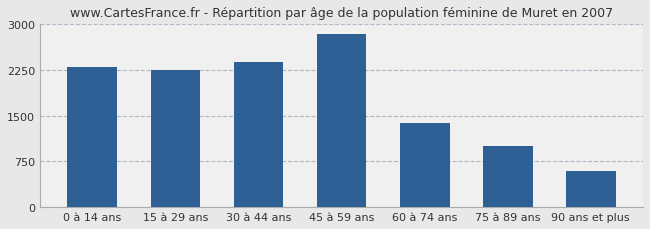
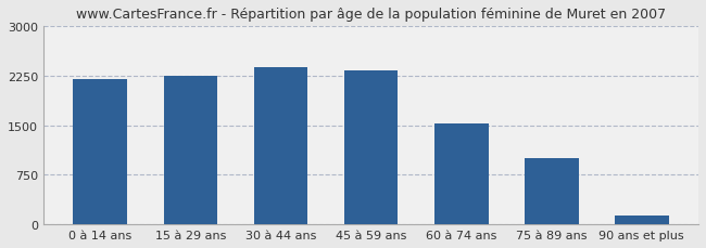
0 à 14 ans: 2300 -> 2200
45 à 59 ans: 2840 -> 2330
60 à 74 ans: 1380 -> 1540
90 ans et plus: 600 -> 140
